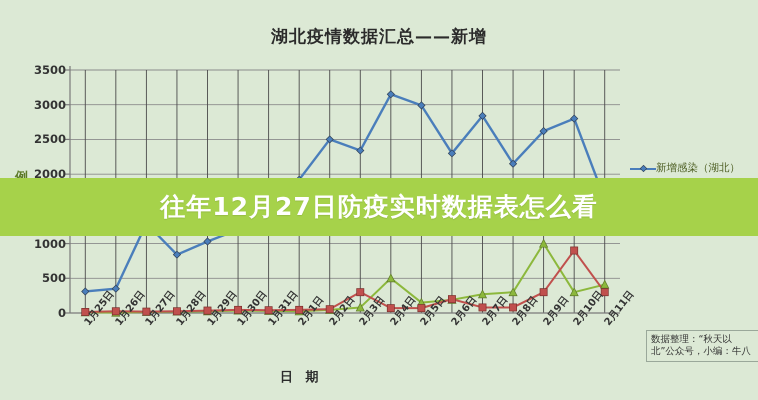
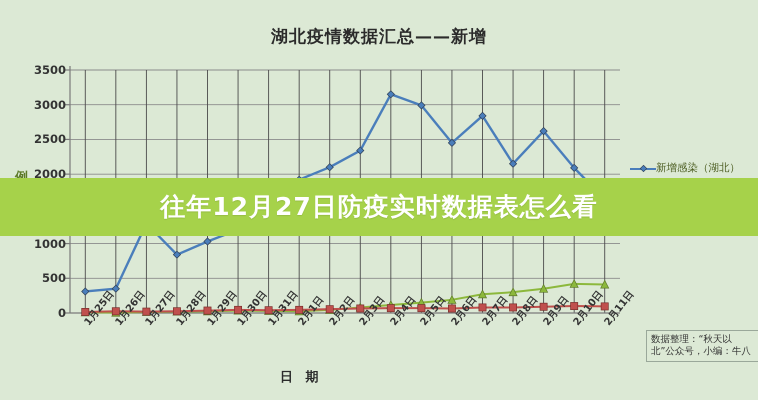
新增感染（湖北）/2月2日: 2500 -> 2100
新死亡/2月3日: 300 -> 100
新增出院/2月4日: 500 -> 100
新增感染（湖北）/2月6日: 2300 -> 2400
新死亡/2月6日: 200 -> 100
新死亡/2月9日: 300 -> 100
新增出院/2月9日: 1000 -> 400
新增感染（湖北）/2月10日: 2800 -> 2100
新死亡/2月10日: 900 -> 100
新增出院/2月10日: 300 -> 400
新死亡/2月11日: 300 -> 100
